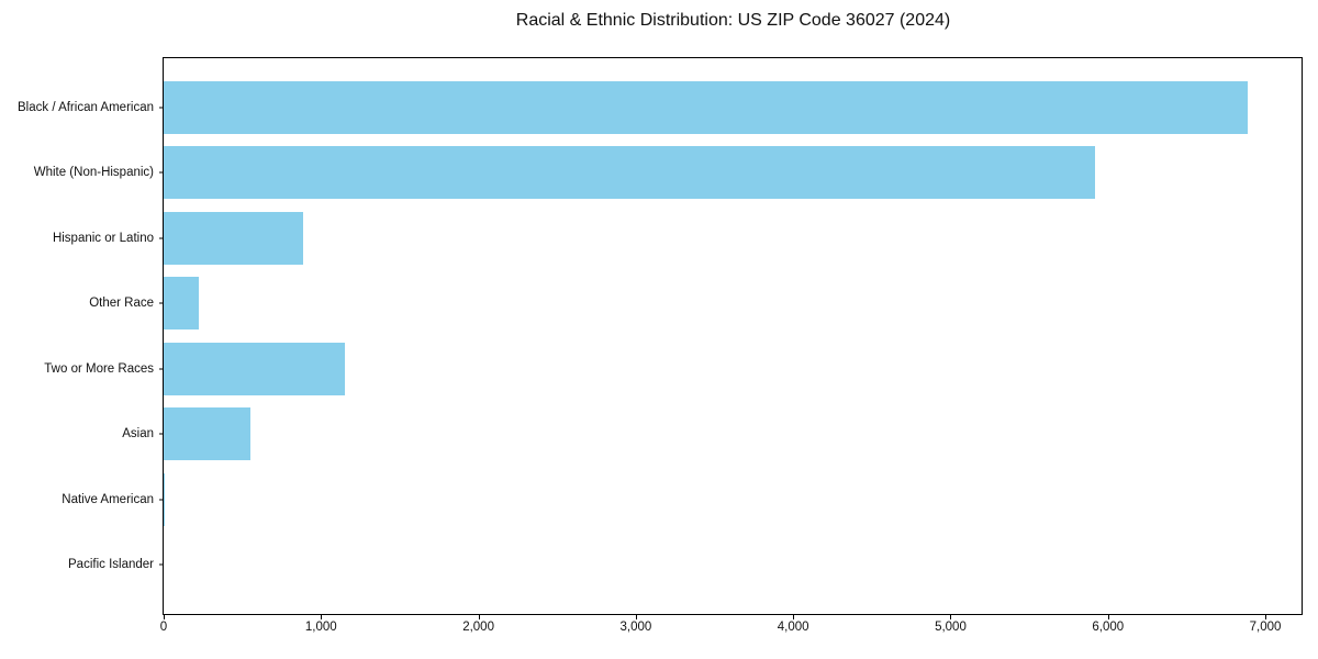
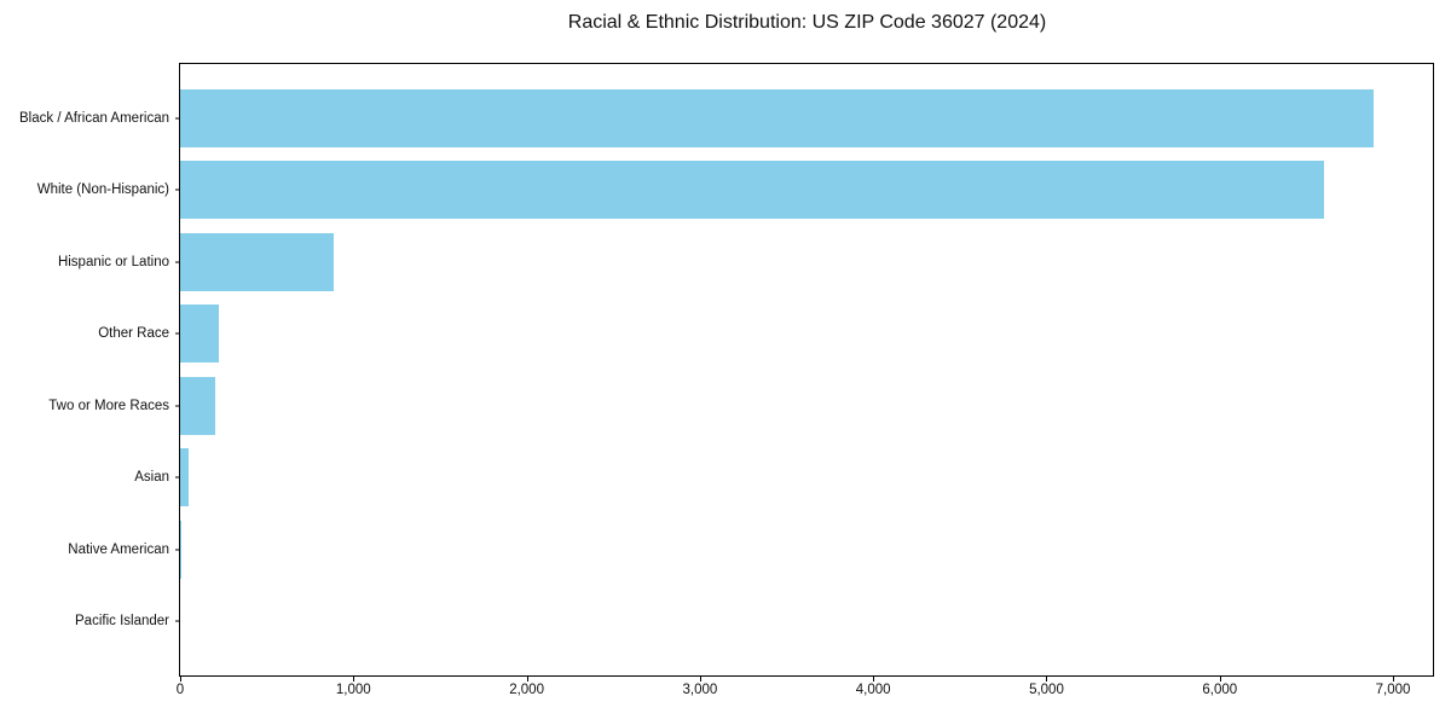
White (Non-Hispanic): 5920 -> 6600
Two or More Races: 1150 -> 200
Asian: 550 -> 50
